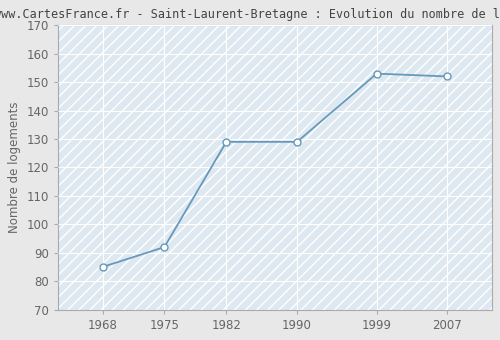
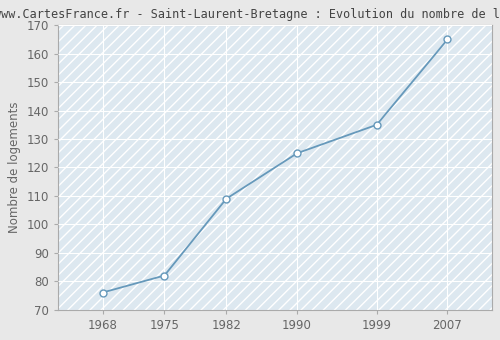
1968: 85 -> 76
1975: 92 -> 82
1982: 129 -> 109
1990: 129 -> 125
1999: 153 -> 135
2007: 152 -> 165
